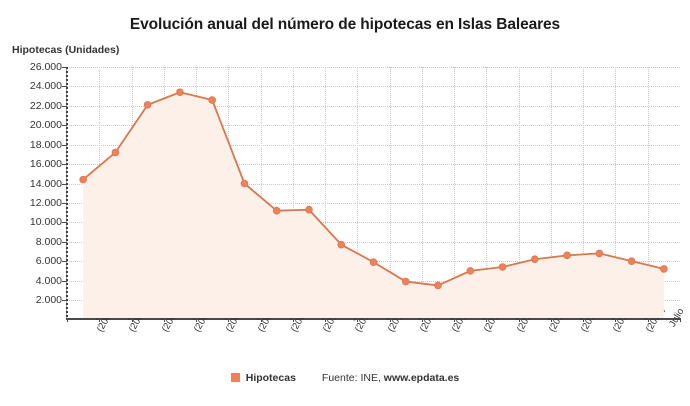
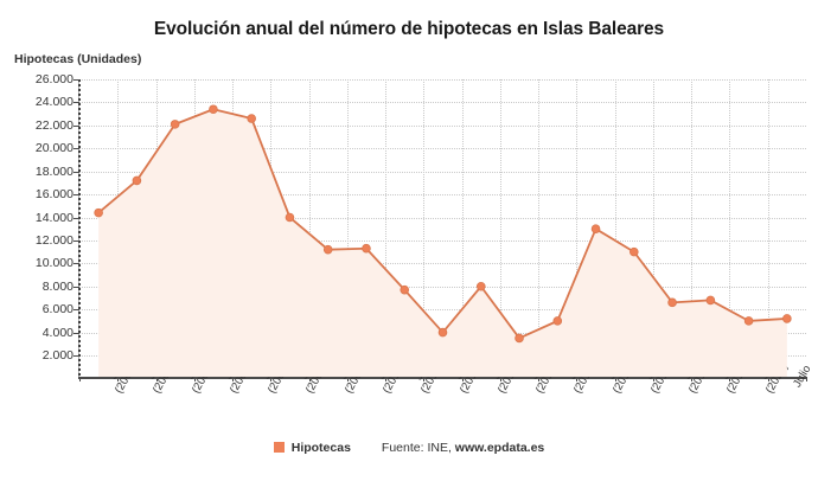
Julio (2012): 6000 -> 4000
Julio (2013): 4000 -> 8000
Julio (2016): 5000 -> 13000
Julio (2017): 6000 -> 11000
Julio (2020): 6000 -> 5000
